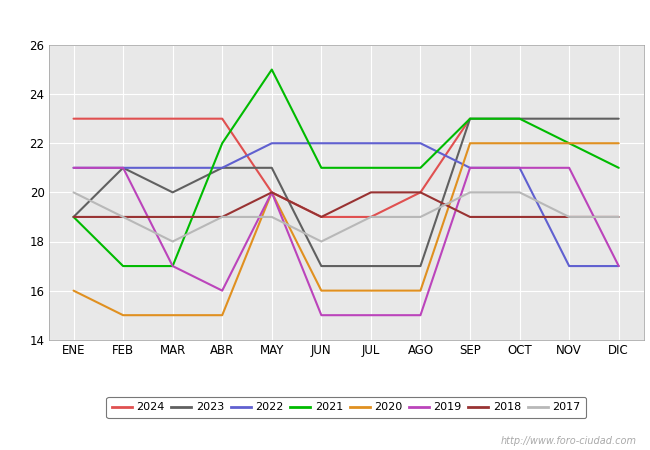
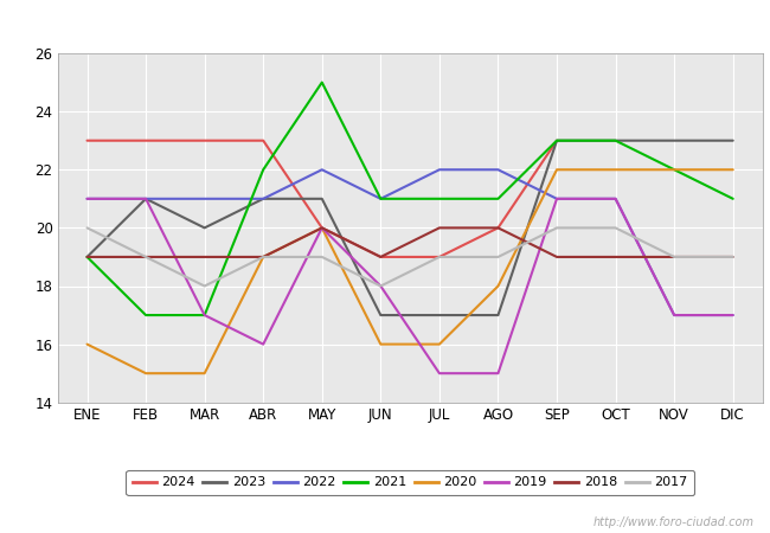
2020/ABR: 15 -> 19
2022/JUN: 22 -> 21
2019/JUN: 15 -> 18
2020/AGO: 16 -> 18
2019/NOV: 21 -> 17
